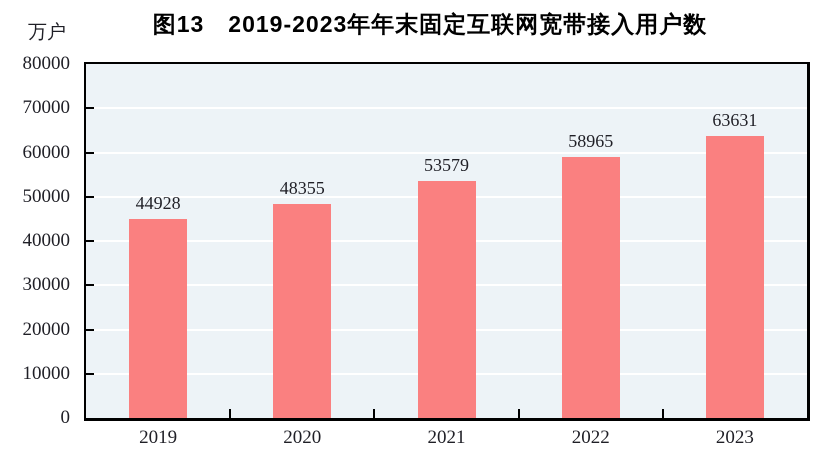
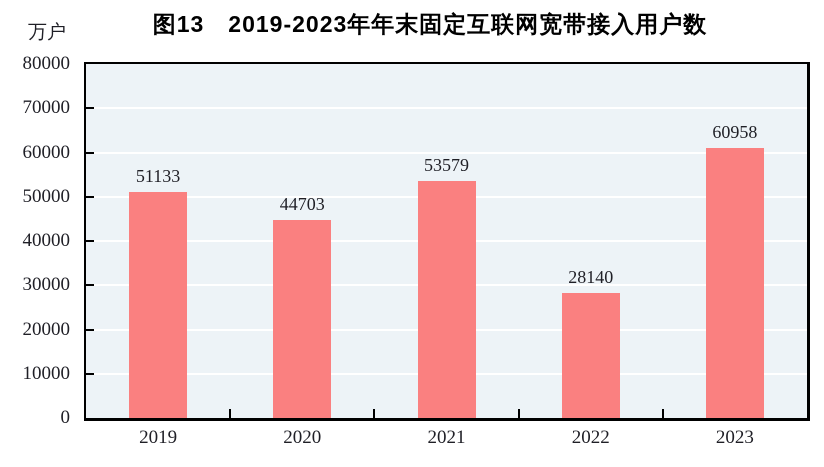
2019: 44928 -> 51133
2020: 48355 -> 44703
2022: 58965 -> 28140
2023: 63631 -> 60958
